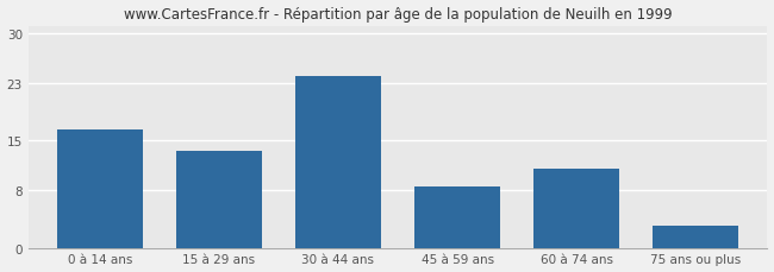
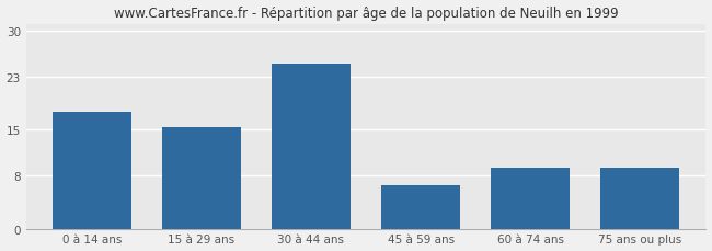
0 à 14 ans: 16.5 -> 17.6
15 à 29 ans: 13.5 -> 15.4
30 à 44 ans: 24.0 -> 25.0
45 à 59 ans: 8.5 -> 6.6
60 à 74 ans: 11.0 -> 9.2
75 ans ou plus: 3.0 -> 9.2
